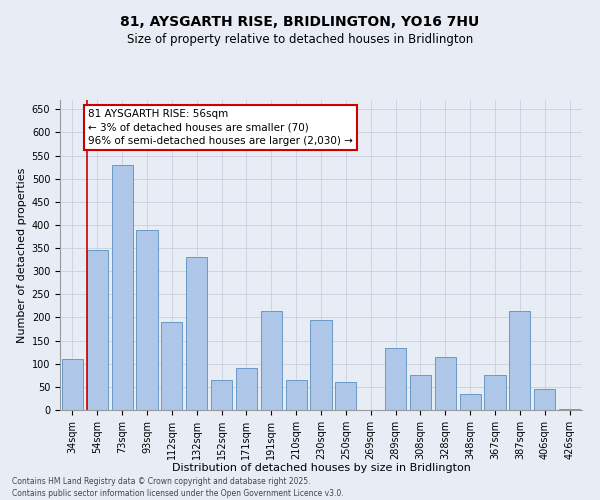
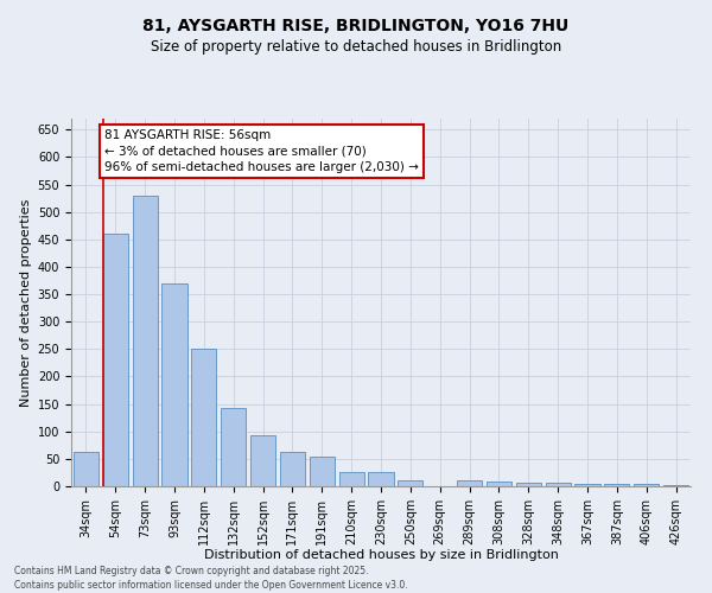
34sqm: 110 -> 62
54sqm: 345 -> 460
93sqm: 390 -> 370
112sqm: 190 -> 250
132sqm: 330 -> 142
152sqm: 65 -> 93
171sqm: 90 -> 62
191sqm: 215 -> 55
210sqm: 65 -> 25
230sqm: 195 -> 25
250sqm: 60 -> 10
289sqm: 135 -> 11
308sqm: 75 -> 8
328sqm: 115 -> 7
348sqm: 35 -> 7
367sqm: 75 -> 4
387sqm: 215 -> 5
406sqm: 45 -> 4
